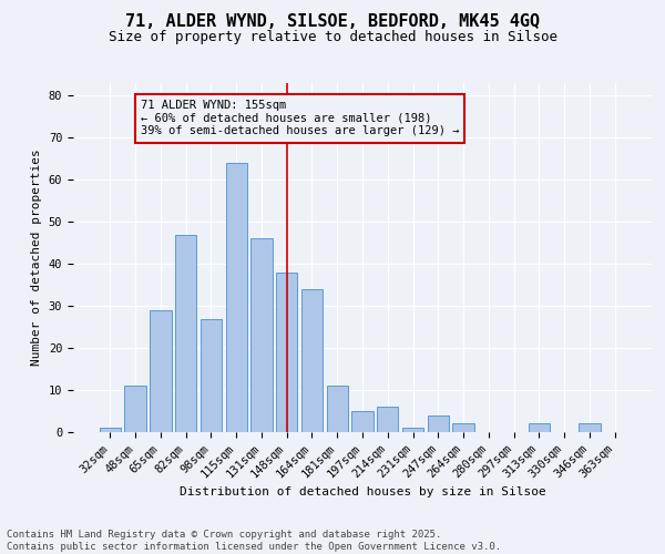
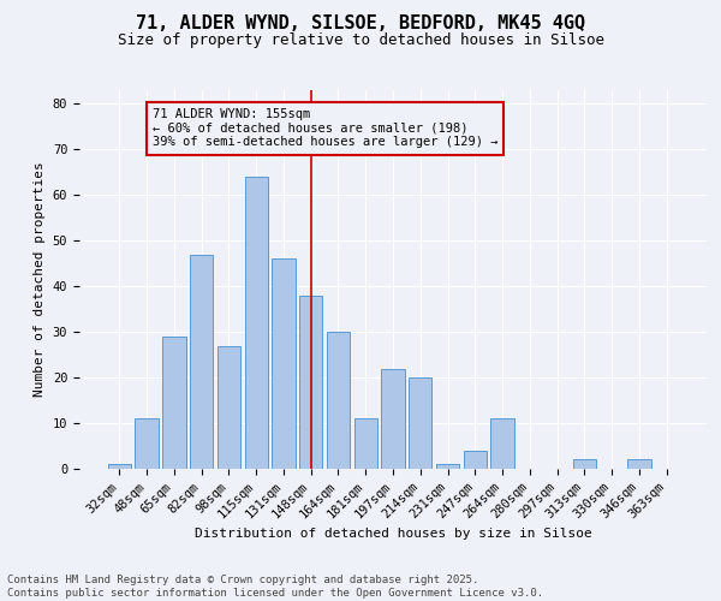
164sqm: 34 -> 30
197sqm: 5 -> 22
214sqm: 6 -> 20
264sqm: 2 -> 11
